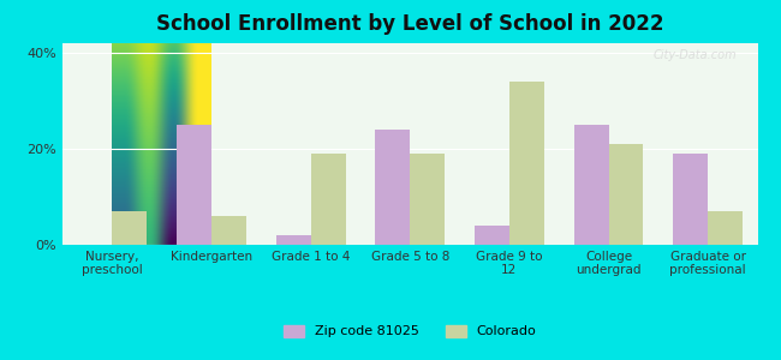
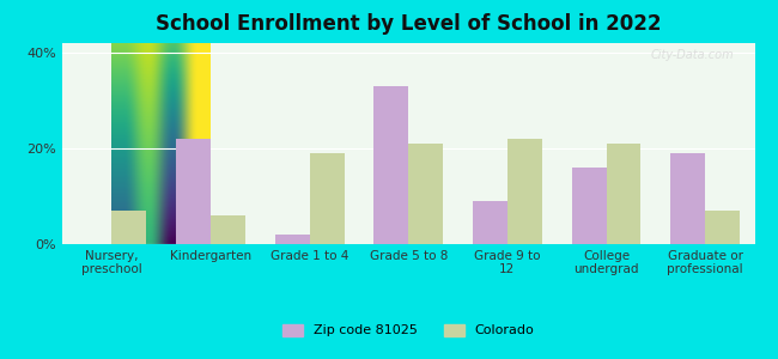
Zip code 81025/Kindergarten: 25% -> 22%
Zip code 81025/Grade 5 to 8: 24% -> 33%
Colorado/Grade 5 to 8: 19% -> 21%
Zip code 81025/Grade 9 to 12: 4% -> 9%
Colorado/Grade 9 to 12: 34% -> 22%
Zip code 81025/College undergrad: 25% -> 16%
